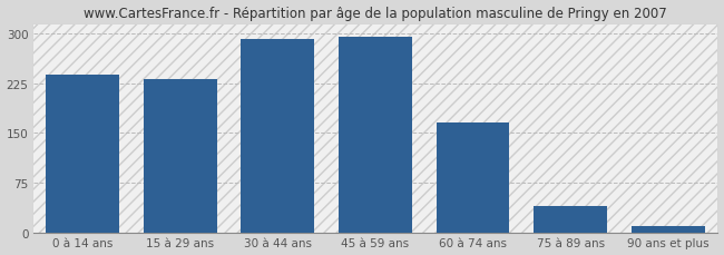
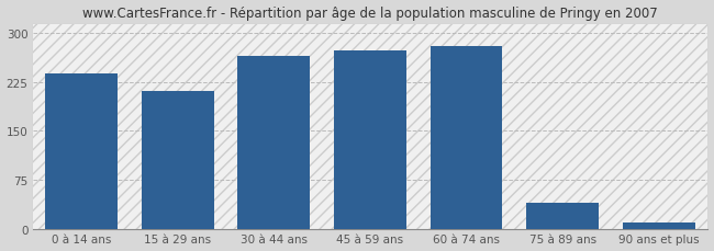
15 à 29 ans: 232 -> 212
30 à 44 ans: 293 -> 266
45 à 59 ans: 295 -> 274
60 à 74 ans: 166 -> 280
